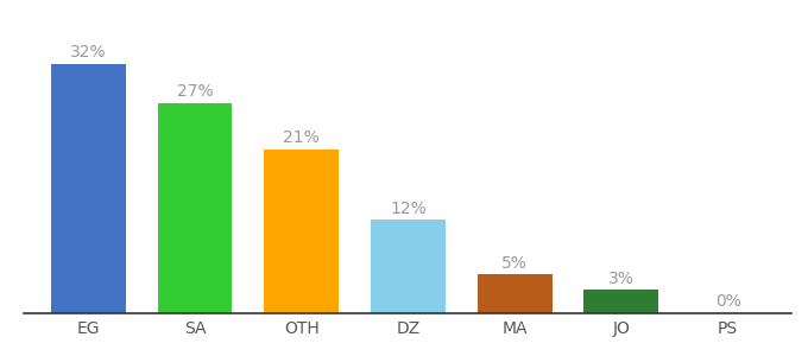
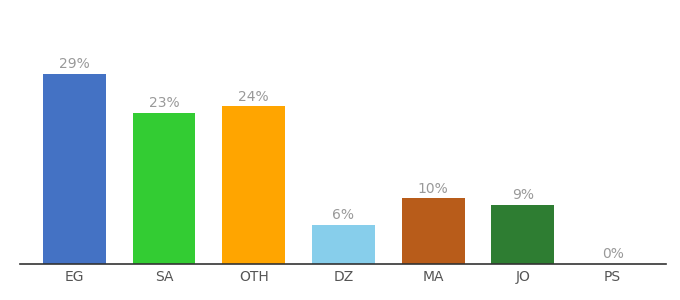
EG: 32% -> 29%
SA: 27% -> 23%
OTH: 21% -> 24%
DZ: 12% -> 6%
MA: 5% -> 10%
JO: 3% -> 9%
